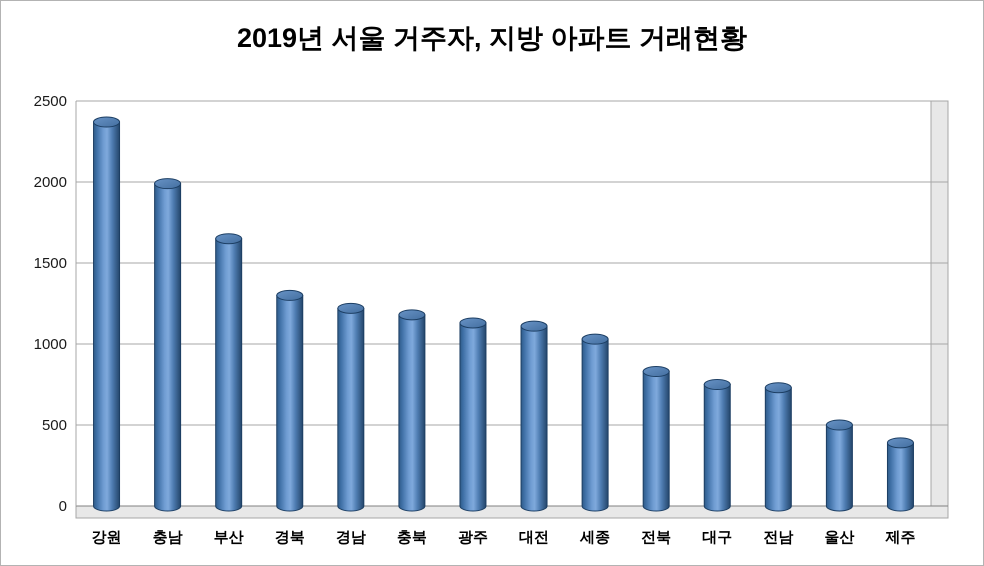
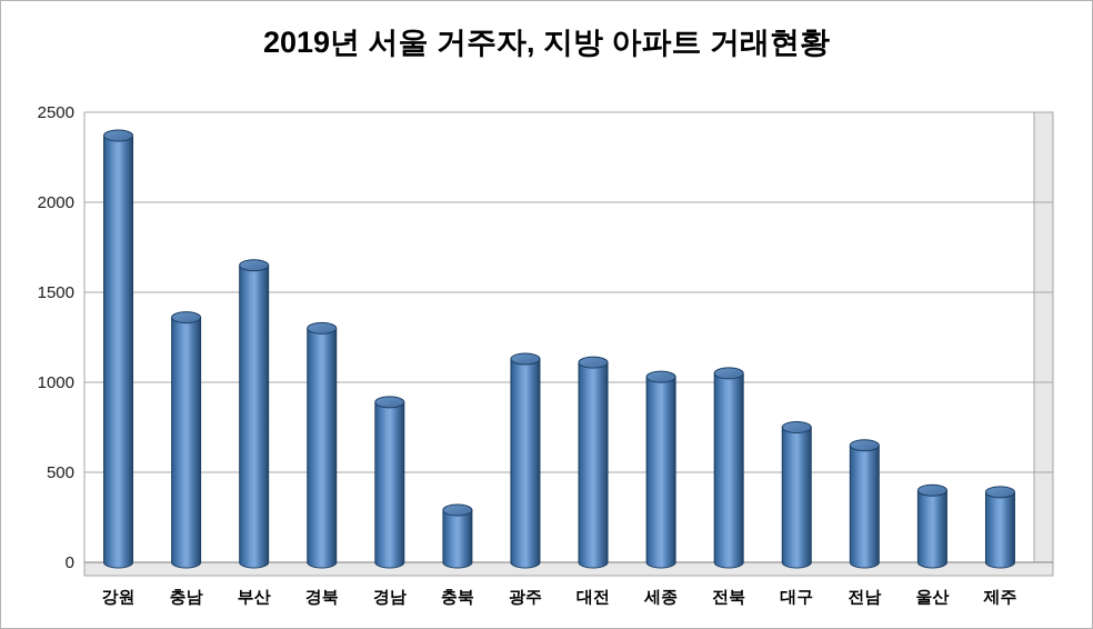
충남: 1990 -> 1360
경남: 1220 -> 890
충북: 1180 -> 290
전북: 830 -> 1050
전남: 730 -> 650
울산: 500 -> 400
